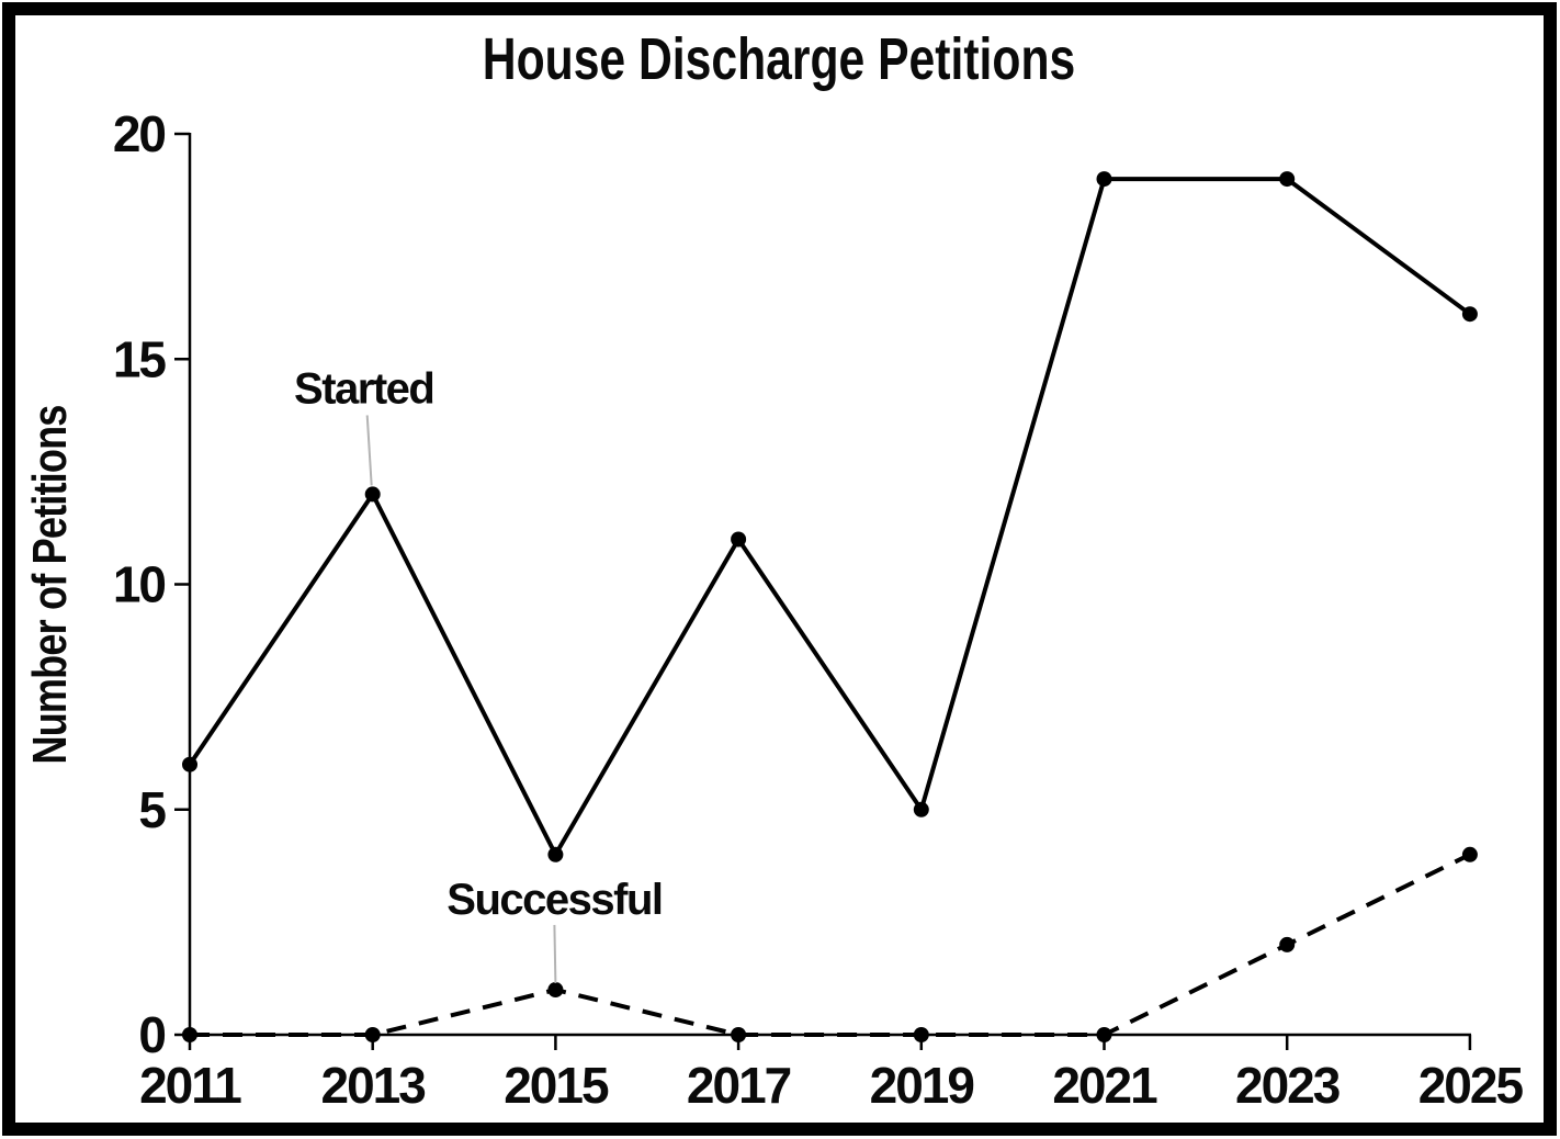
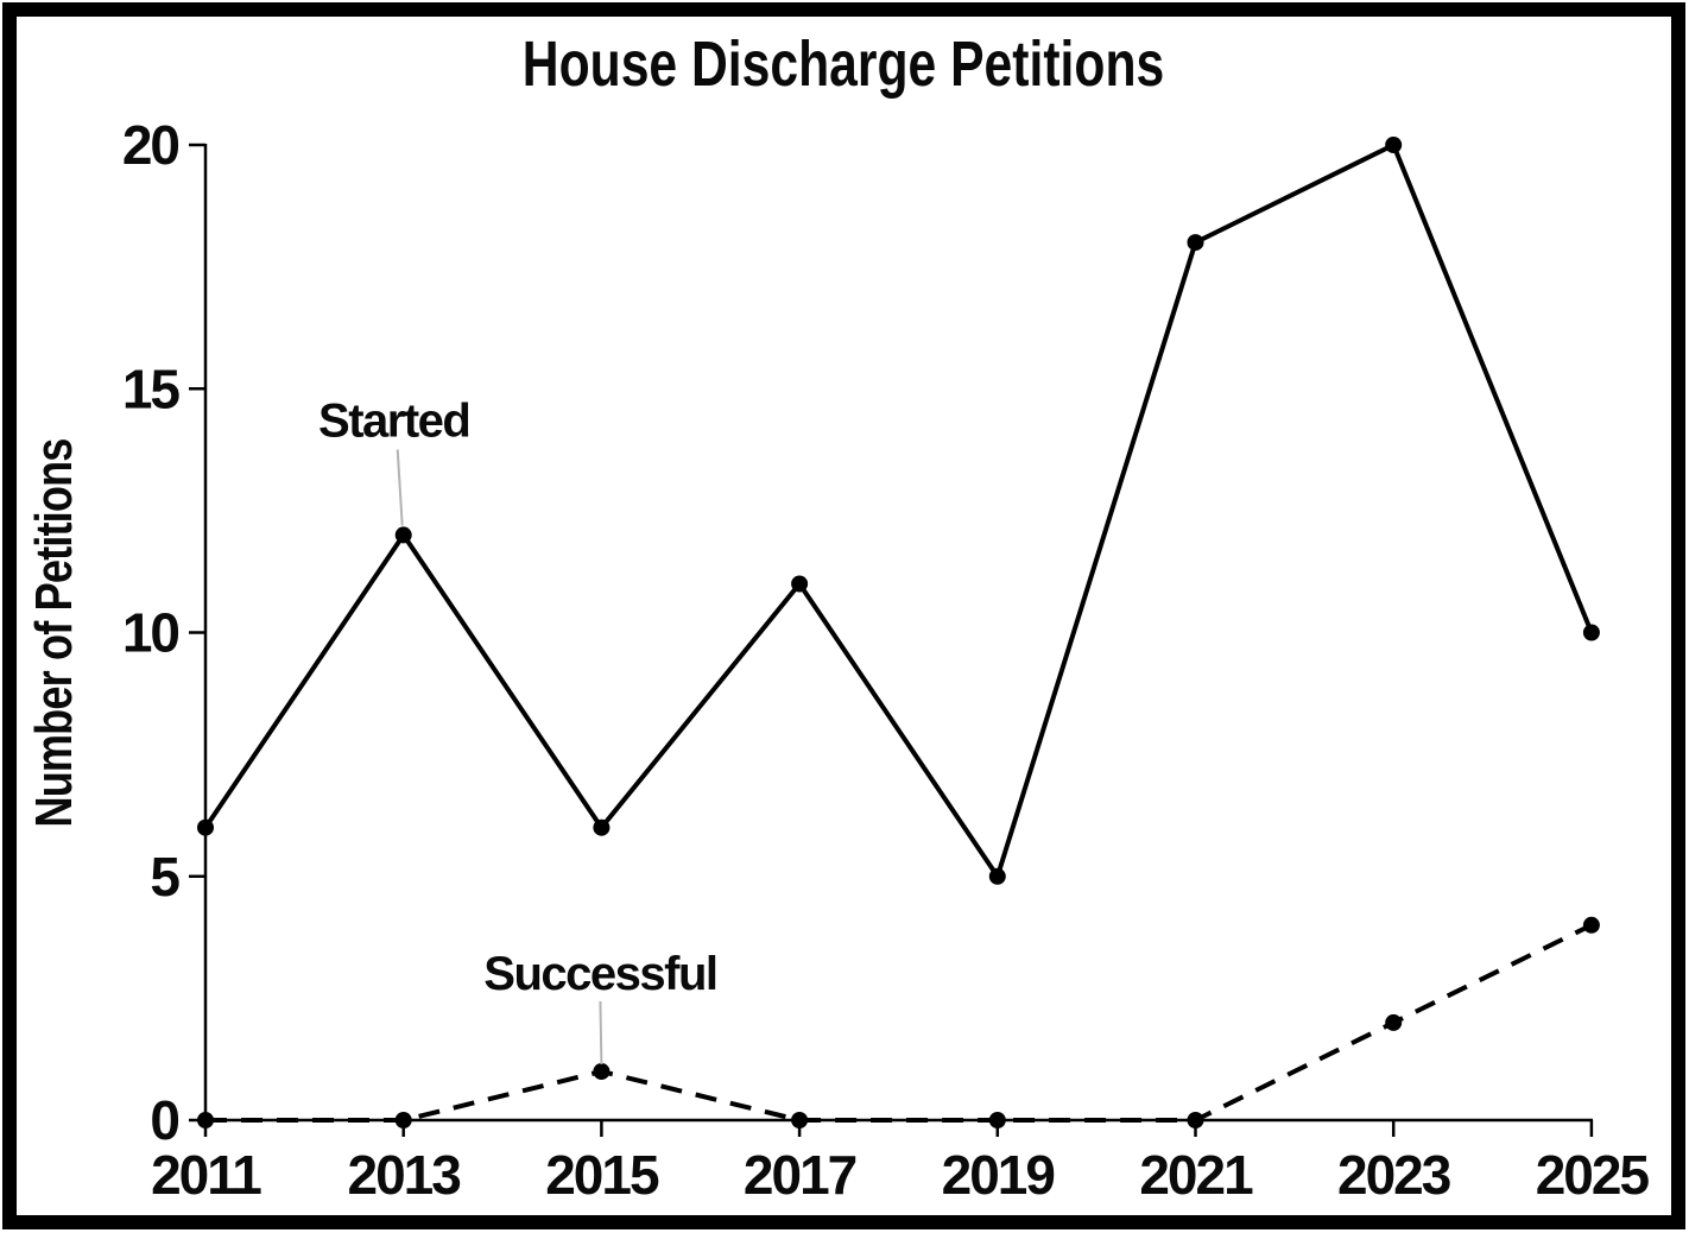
Started/2015: 4 -> 6
Started/2021: 19 -> 18
Started/2023: 19 -> 20
Started/2025: 16 -> 10
